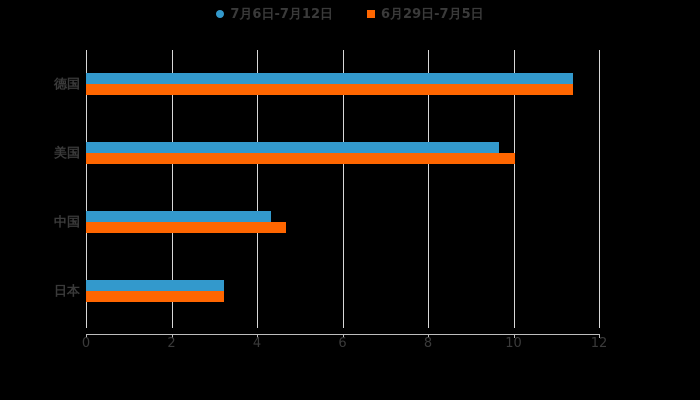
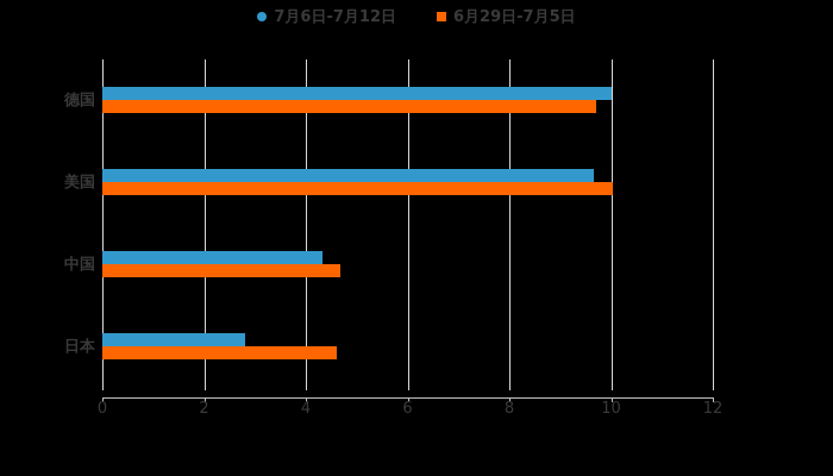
7月6日-7月12日/德国: 11.4 -> 10.0
6月29日-7月5日/德国: 11.4 -> 9.7
7月6日-7月12日/日本: 3.2 -> 2.8
6月29日-7月5日/日本: 3.2 -> 4.6
